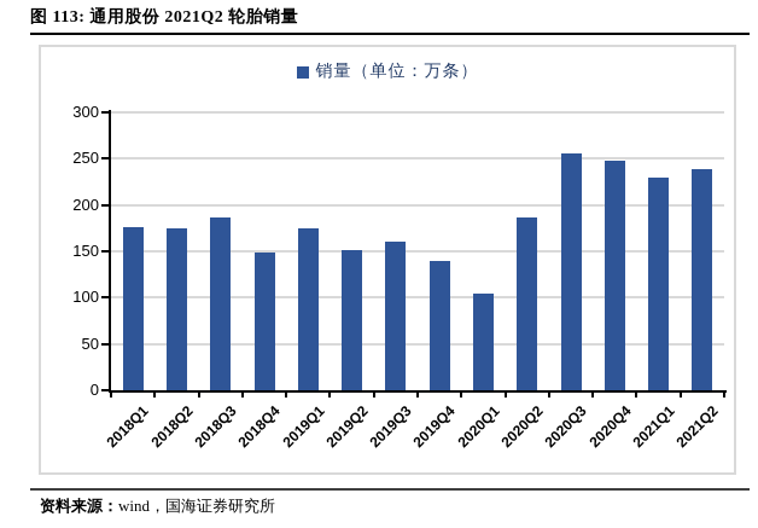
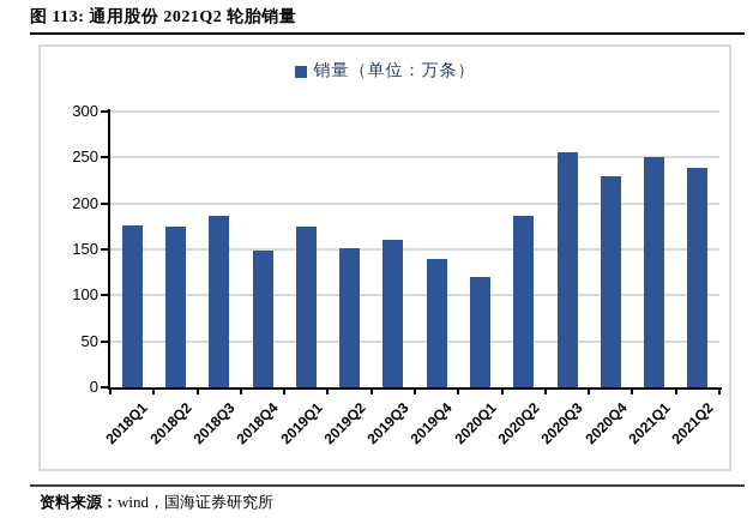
2020Q1: 100 -> 120
2020Q4: 250 -> 230
2021Q1: 230 -> 250
